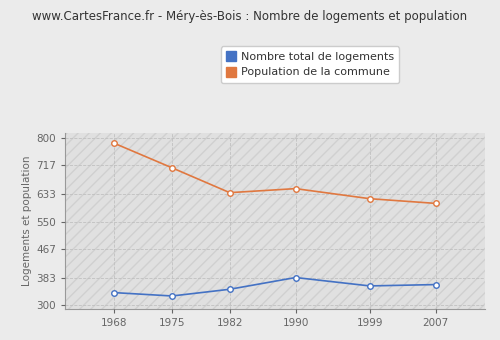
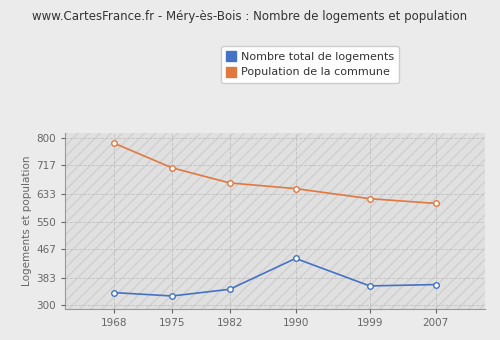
Population de la commune/1982: 636 -> 665
Nombre total de logements/1990: 383 -> 440
